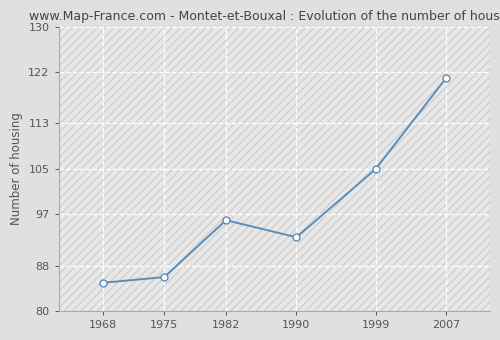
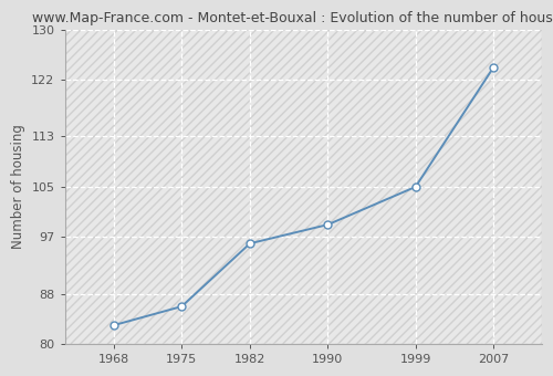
1968: 85 -> 83
1990: 93 -> 99
2007: 121 -> 124
